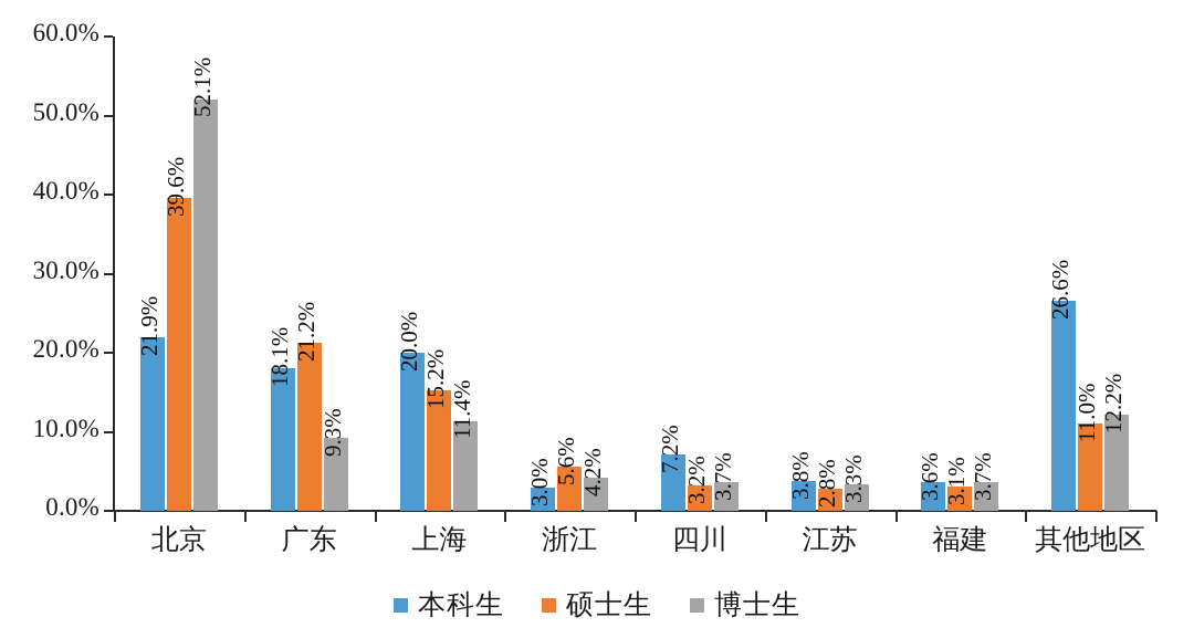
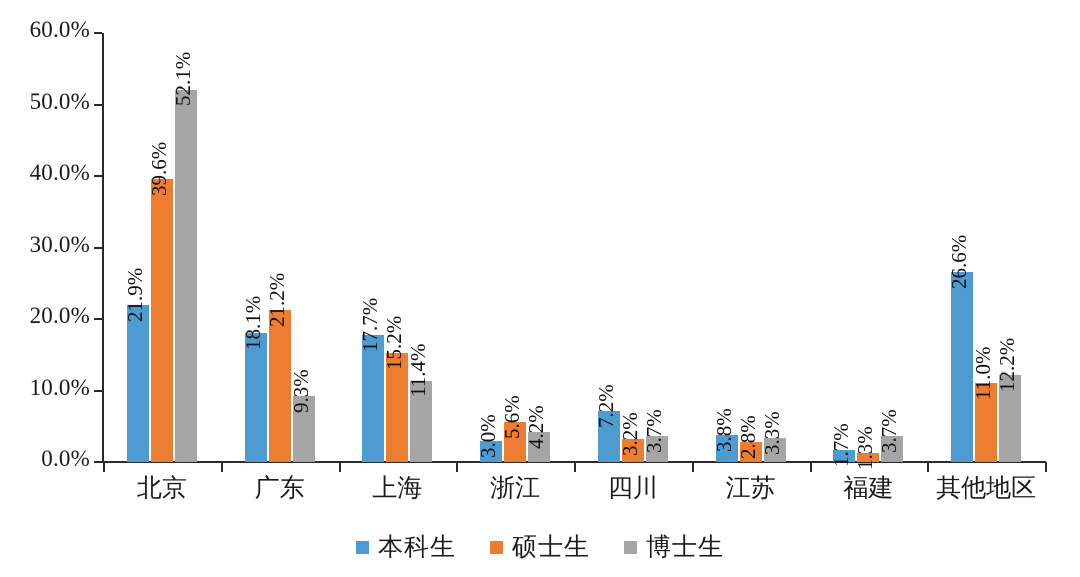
本科生/上海: 20.0% -> 17.7%
本科生/福建: 3.6% -> 1.7%
硕士生/福建: 3.1% -> 1.3%
